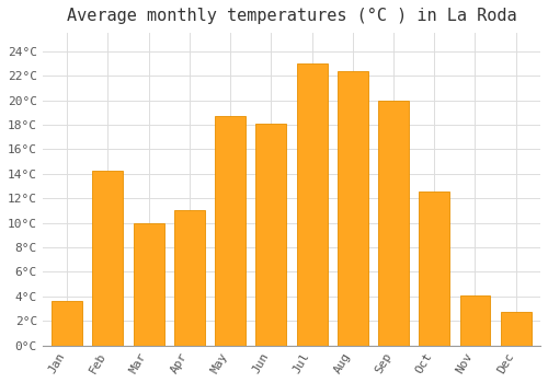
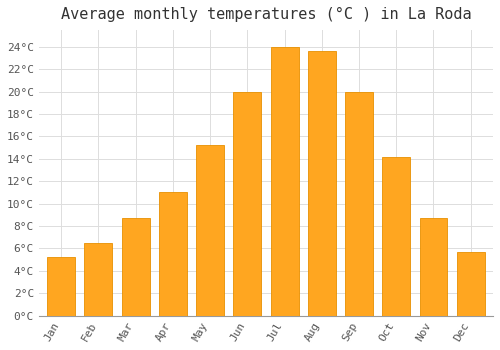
Jan: 3.6°C -> 5.2°C
Feb: 14.3°C -> 6.5°C
Mar: 10.0°C -> 8.7°C
May: 18.7°C -> 15.2°C
Jun: 18.1°C -> 20.0°C
Jul: 23.0°C -> 24.0°C
Aug: 22.4°C -> 23.6°C
Oct: 12.6°C -> 14.2°C
Nov: 4.1°C -> 8.7°C
Dec: 2.7°C -> 5.7°C
